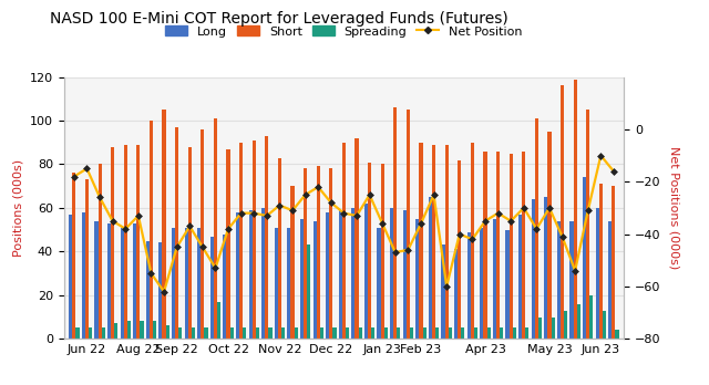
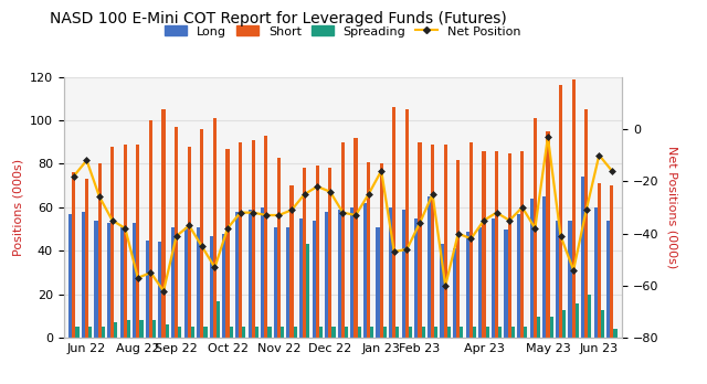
Net Position/Jun 22: -15 -> -12
Net Position/Aug 22: -33 -> -57
Net Position/Sep 22: -45 -> -41
Net Position/Nov 22: -29 -> -33
Net Position/Dec 22: -28 -> -24
Net Position/Jan 23: -36 -> -16
Net Position/May 23: -30 -> -3
